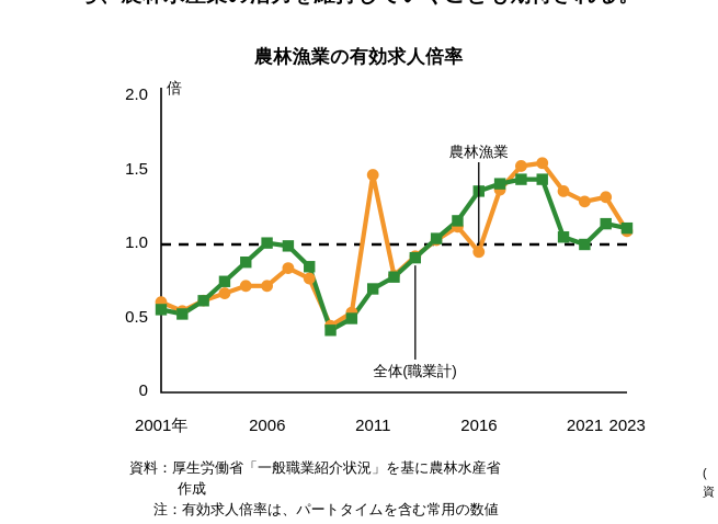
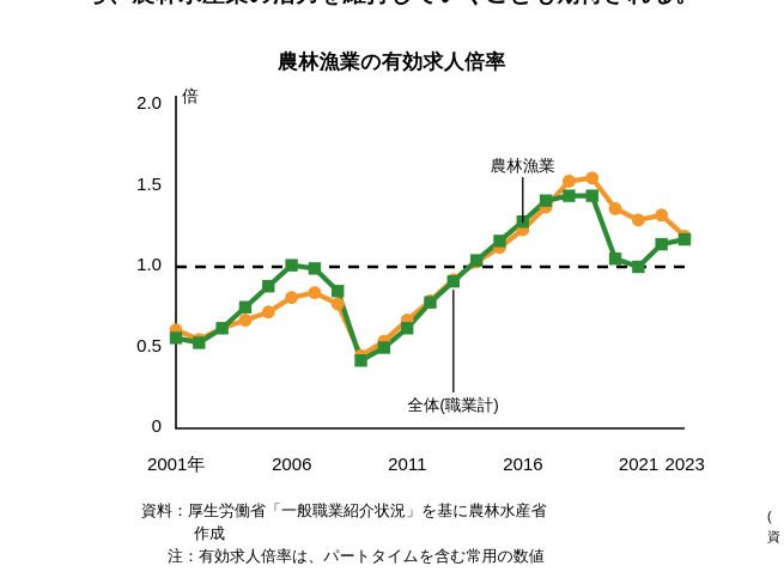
農林漁業/2006: 0.72 -> 0.81
農林漁業/2011: 1.47 -> 0.67
全体(職業計)/2011: 0.70 -> 0.62
農林漁業/2016: 0.95 -> 1.23
全体(職業計)/2016: 1.36 -> 1.28
農林漁業/2023: 1.09 -> 1.19
全体(職業計)/2023: 1.11 -> 1.17
